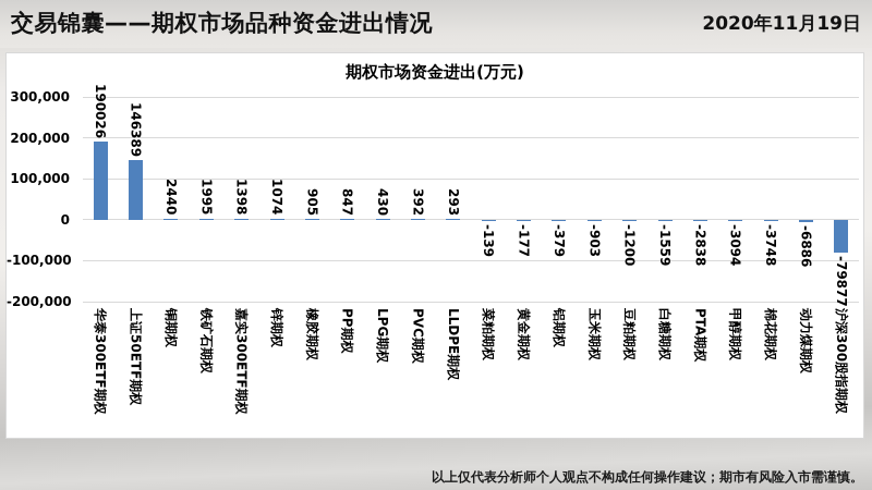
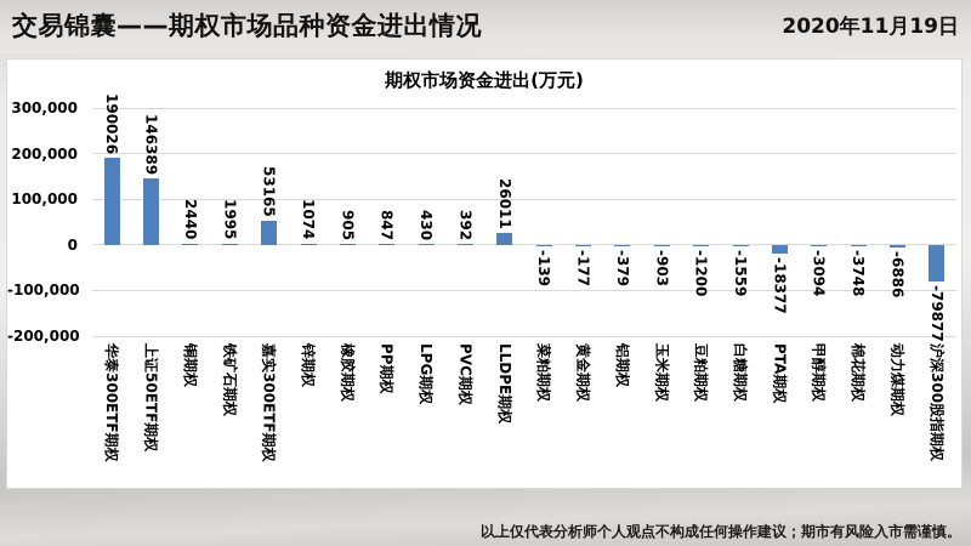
嘉实300ETF期权: 1398 -> 53165
LLDPE期权: 293 -> 26011
PTA期权: -2838 -> -18377
